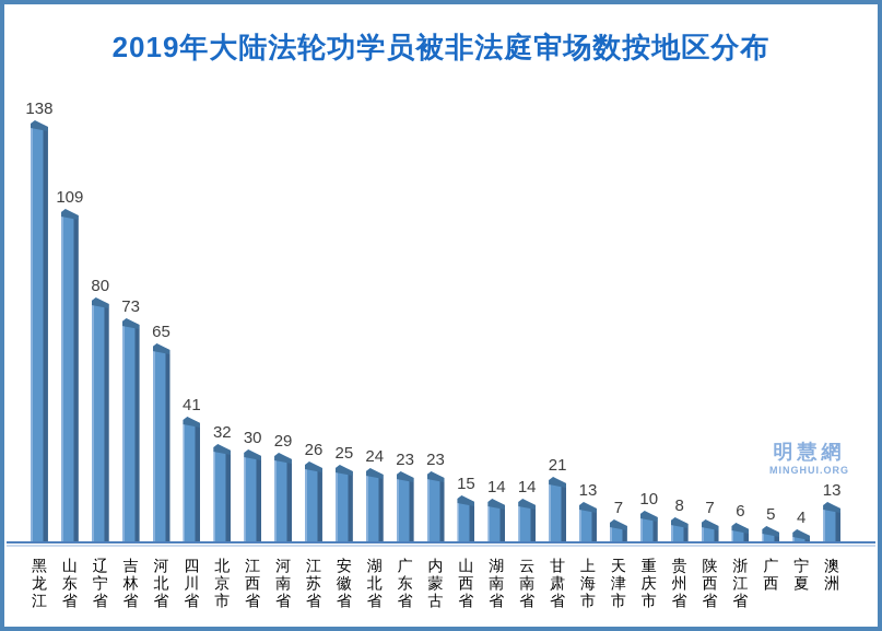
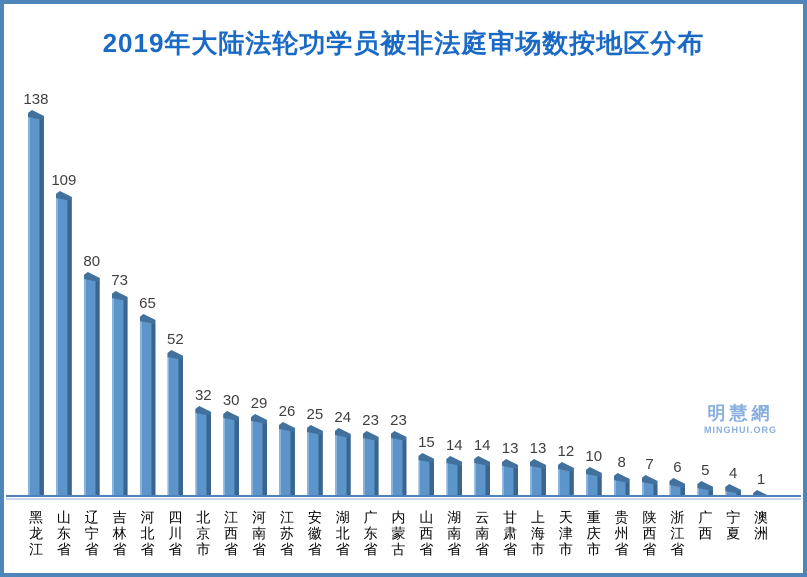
四川省: 41 -> 52
甘肃省: 21 -> 13
天津市: 7 -> 12
澳洲: 13 -> 1
